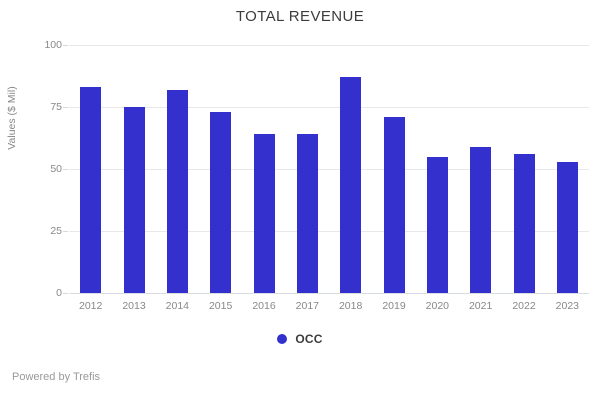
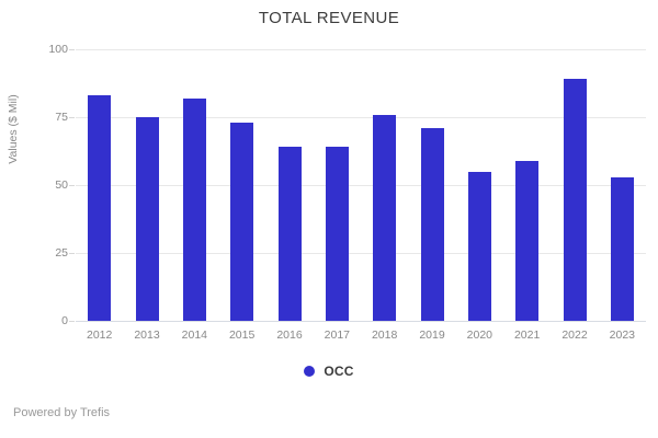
2018: 87 -> 76
2022: 56 -> 89
